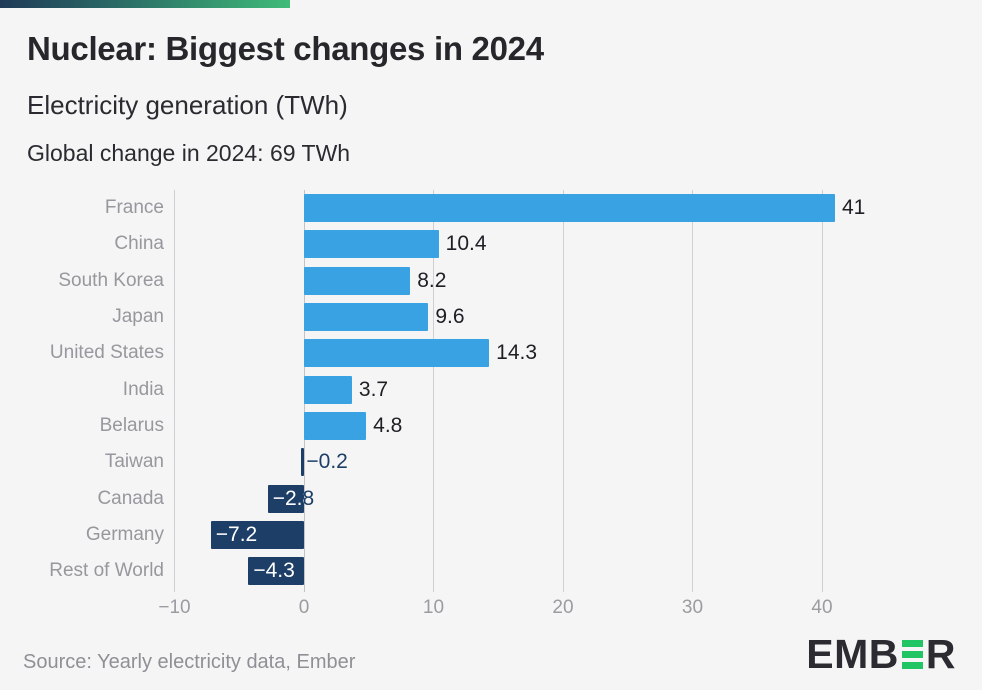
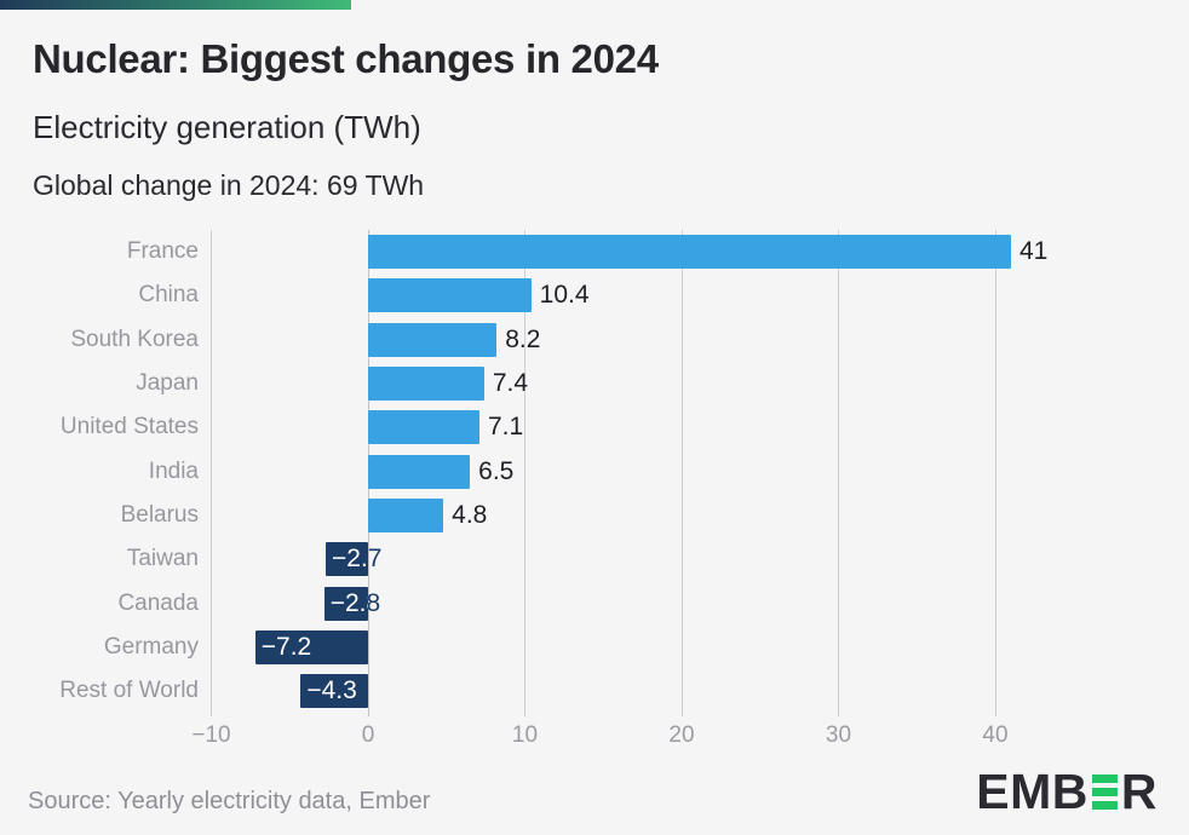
Japan: 9.6 -> 7.4
United States: 14.3 -> 7.1
India: 3.7 -> 6.5
Taiwan: −0.2 -> −2.7
